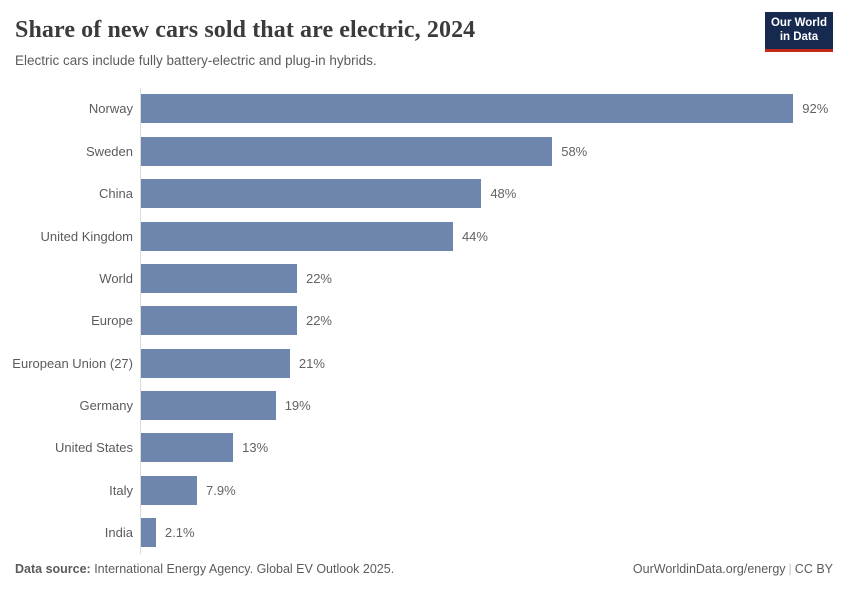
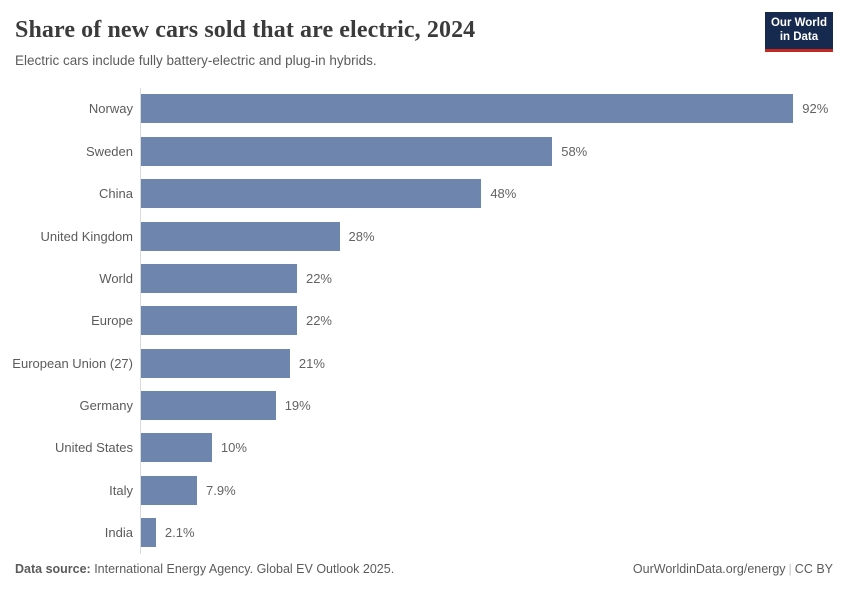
United Kingdom: 44% -> 28%
United States: 13% -> 10%
